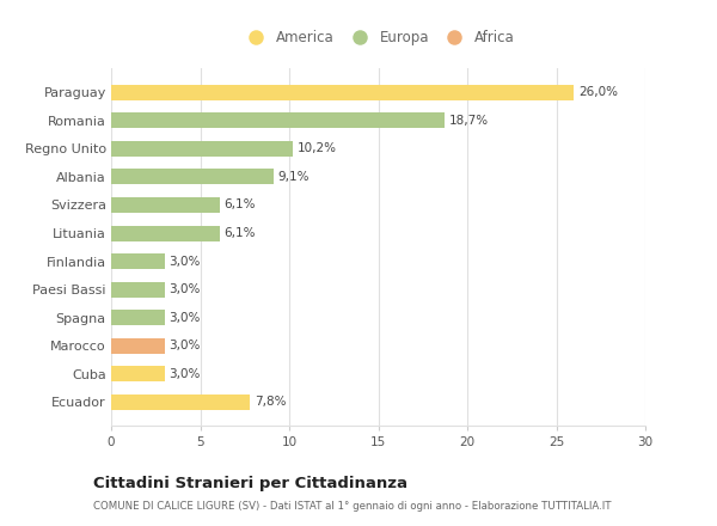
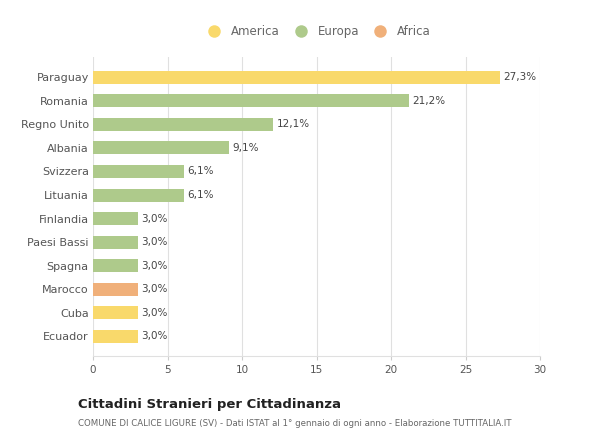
Paraguay: 26,0% -> 27,3%
Romania: 18,7% -> 21,2%
Regno Unito: 10,2% -> 12,1%
Ecuador: 7,8% -> 3,0%
